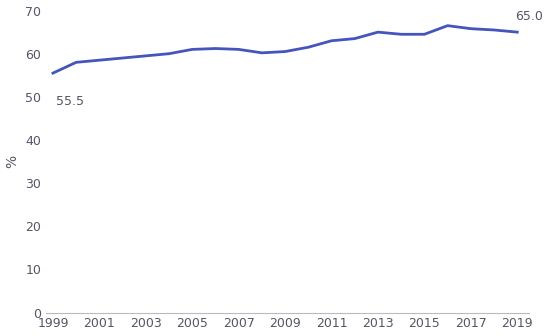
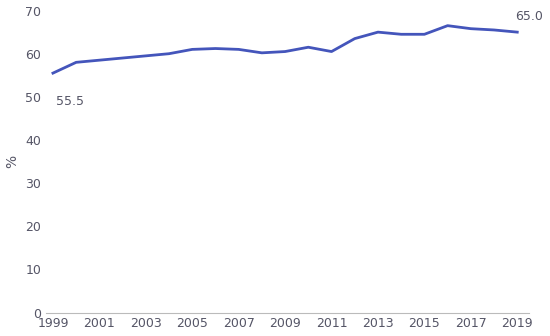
2011: 63.0 -> 60.5
